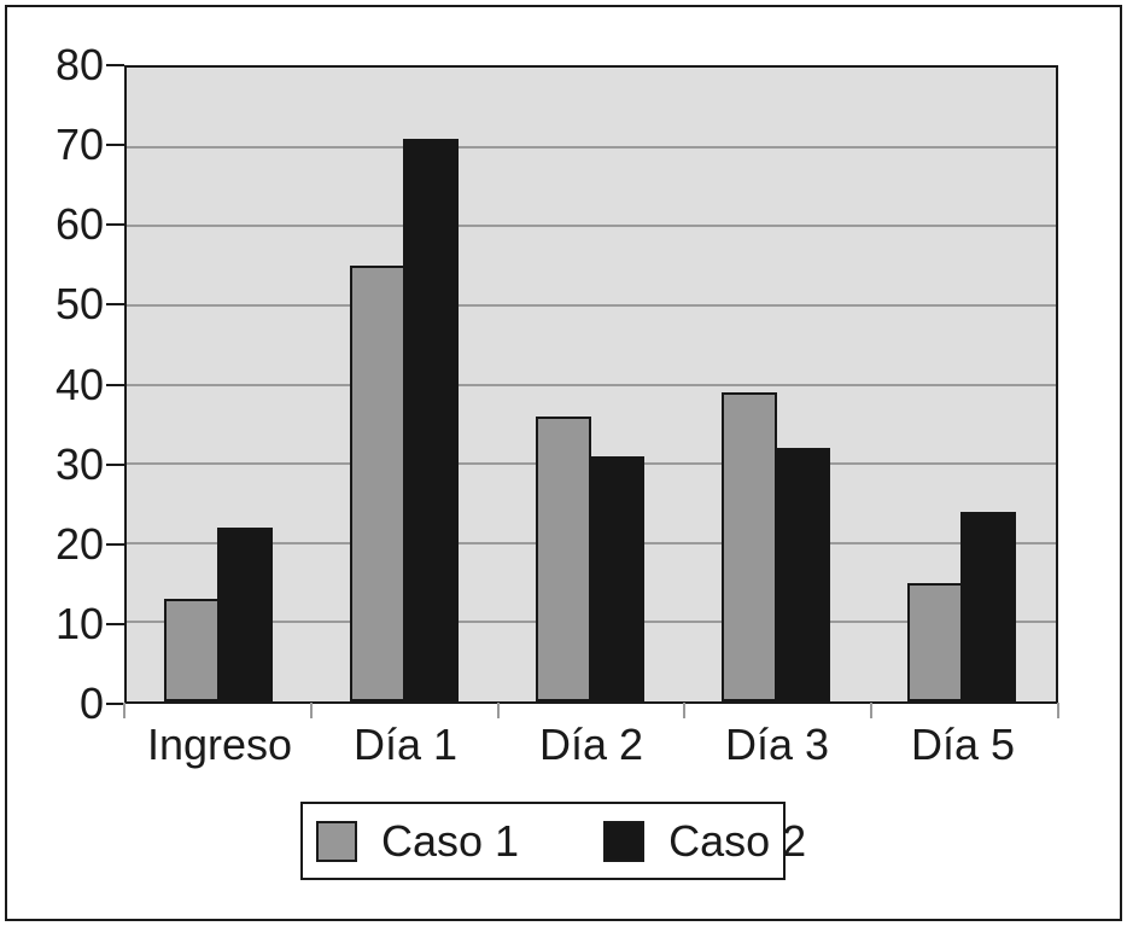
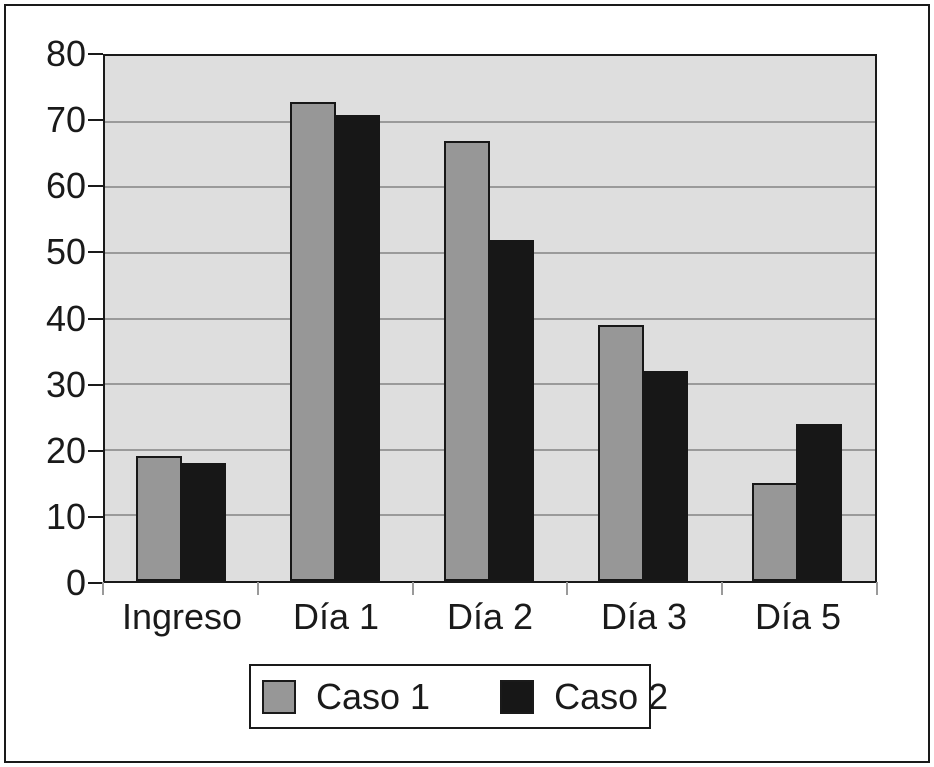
Caso 1/Ingreso: 13 -> 19
Caso 2/Ingreso: 22 -> 18
Caso 1/Día 1: 55 -> 73
Caso 1/Día 2: 36 -> 67
Caso 2/Día 2: 31 -> 52
